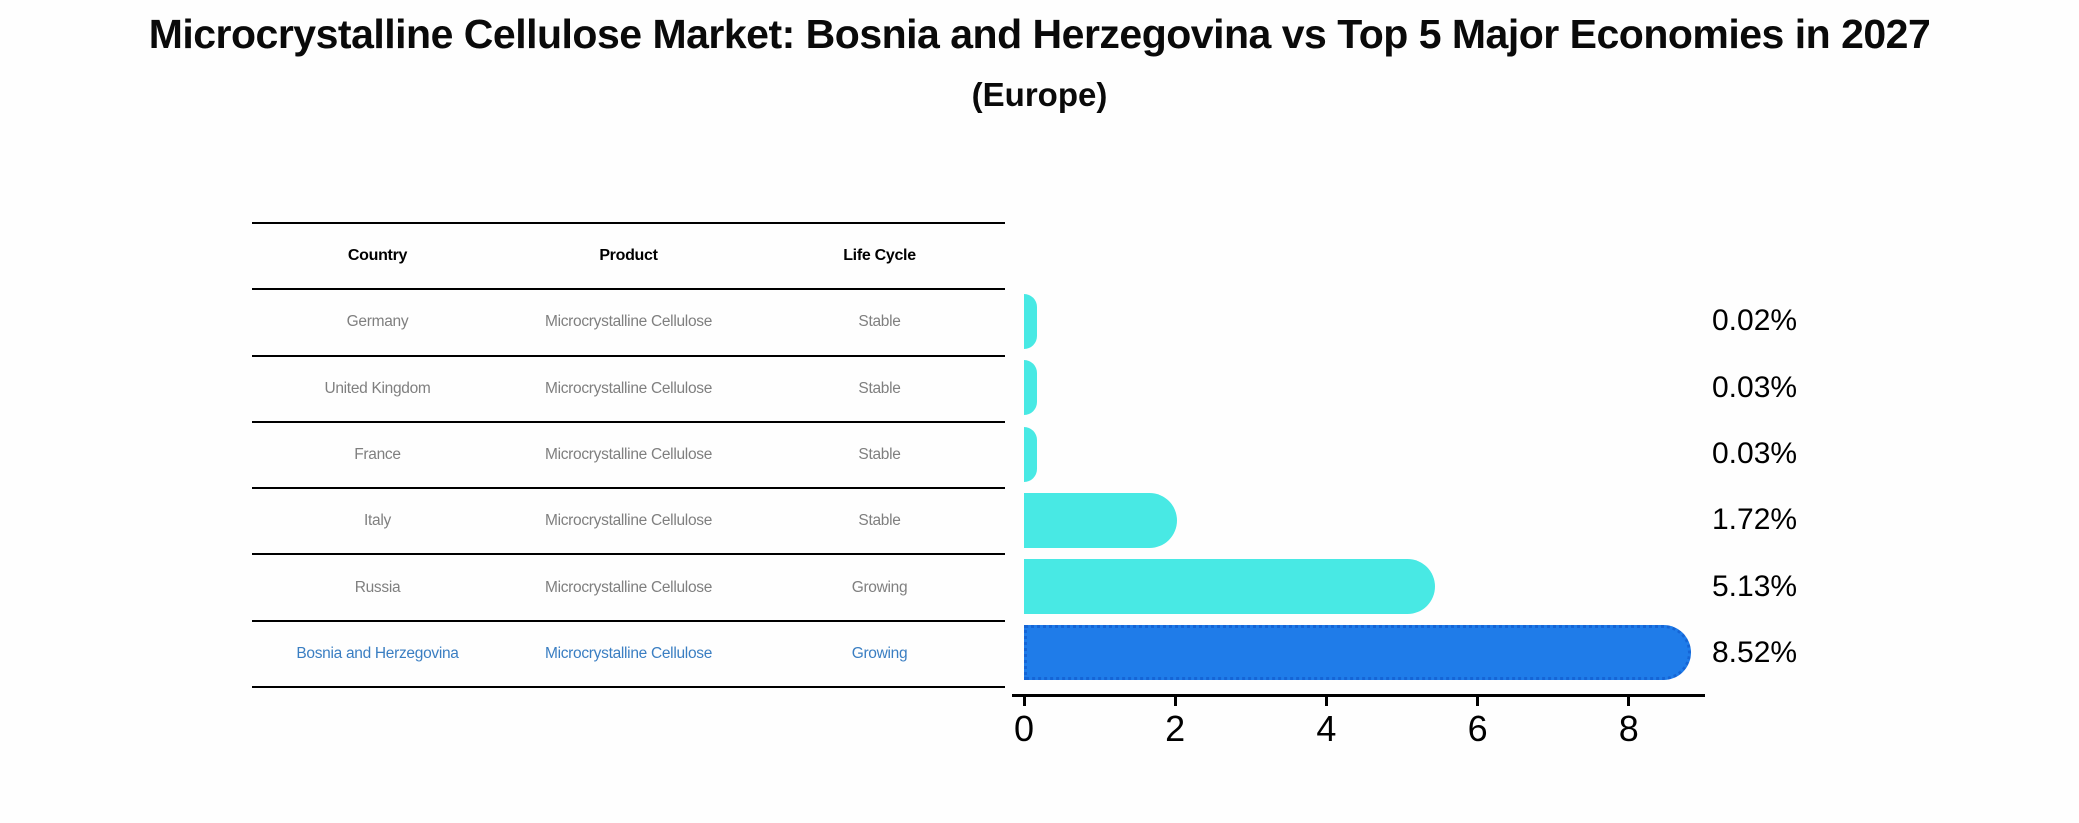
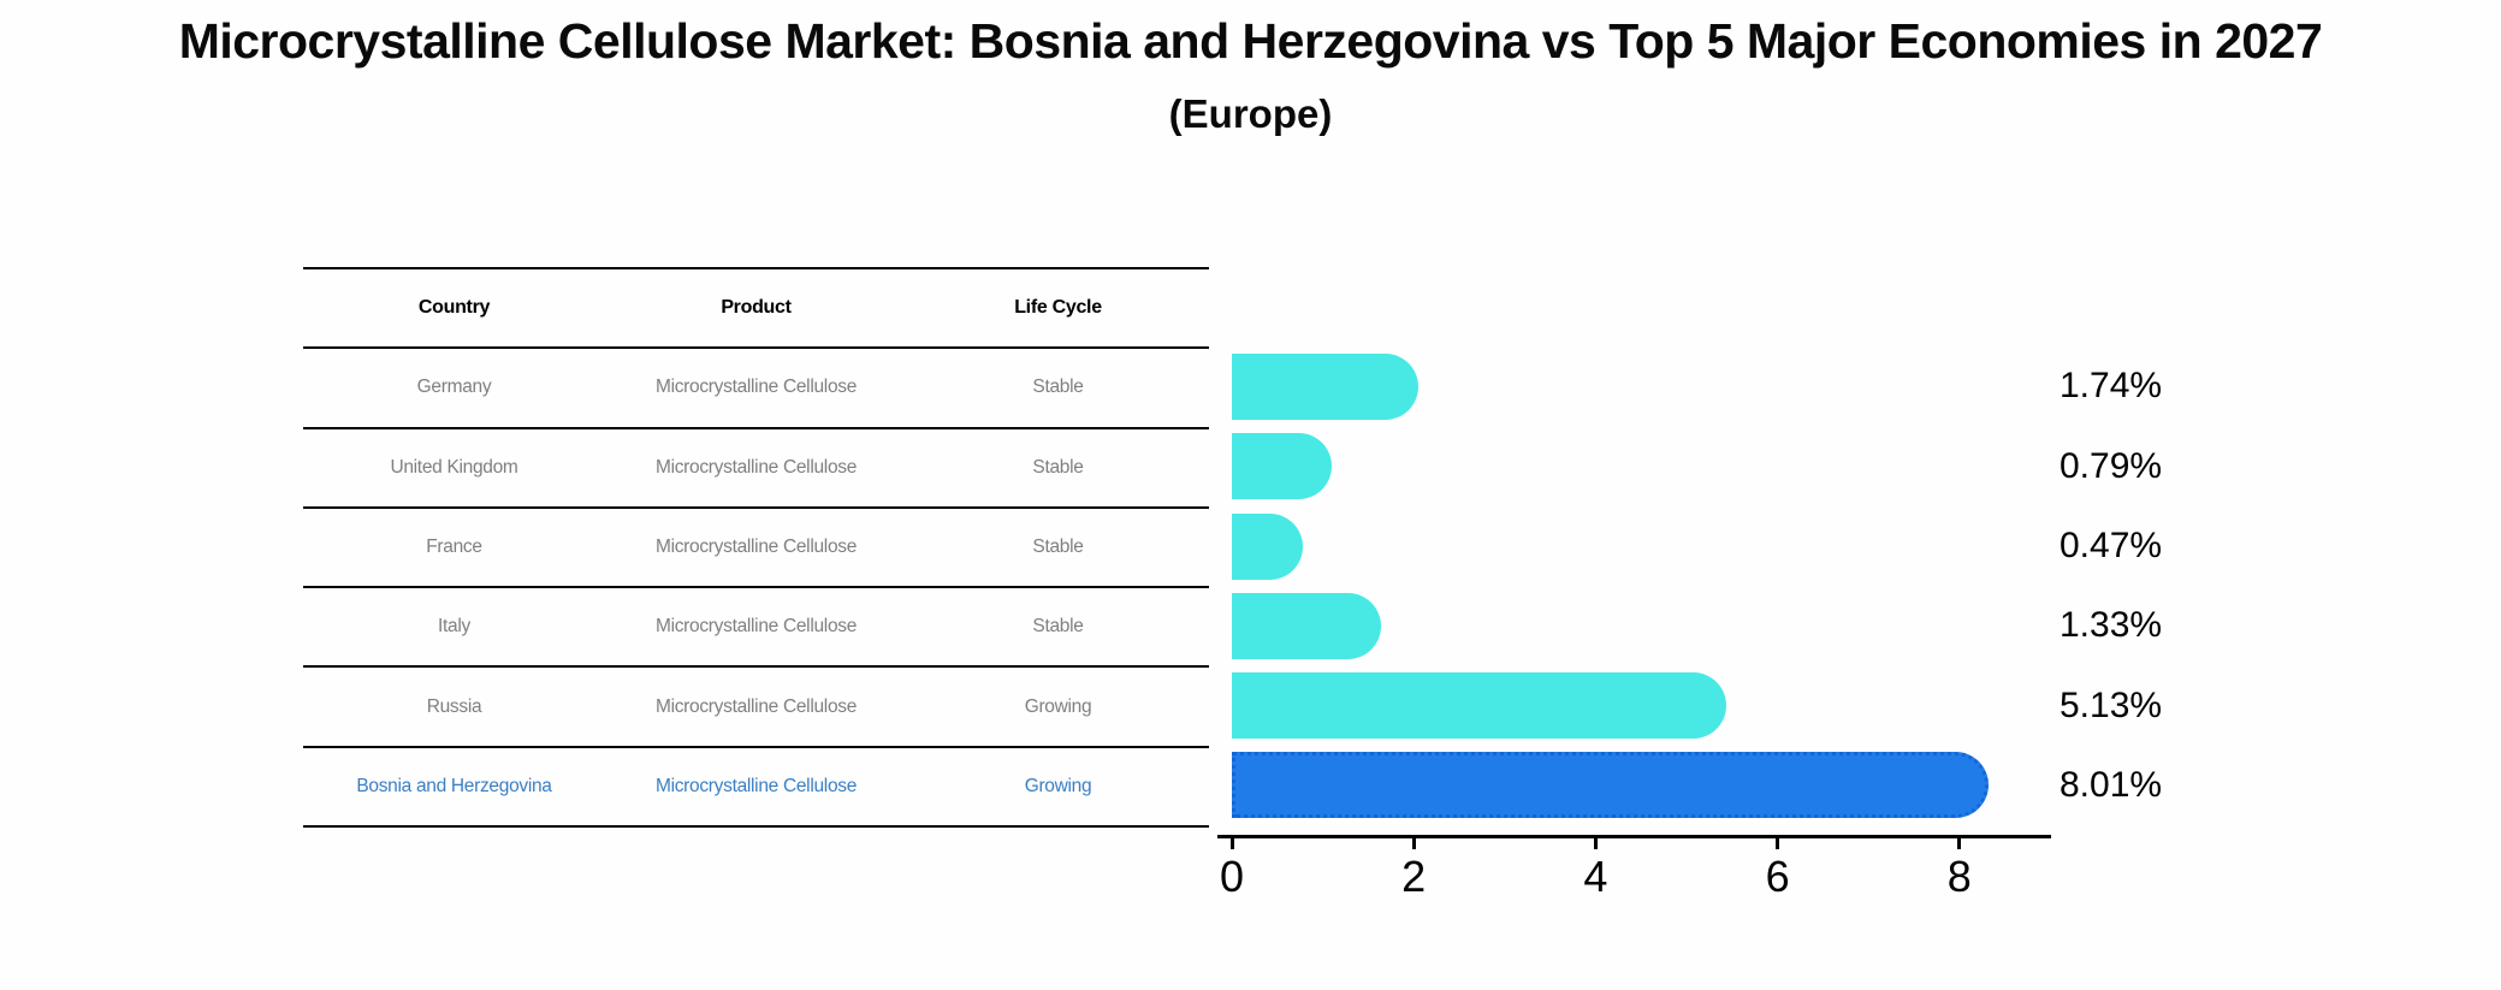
Germany: 0.02% -> 1.74%
United Kingdom: 0.03% -> 0.79%
France: 0.03% -> 0.47%
Italy: 1.72% -> 1.33%
Bosnia and Herzegovina: 8.52% -> 8.01%
